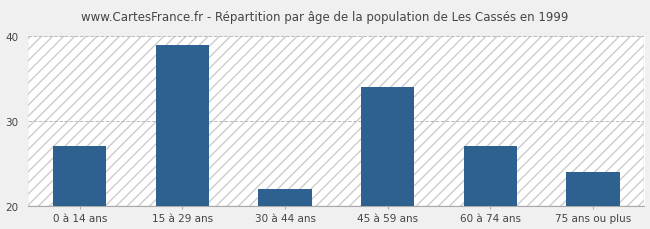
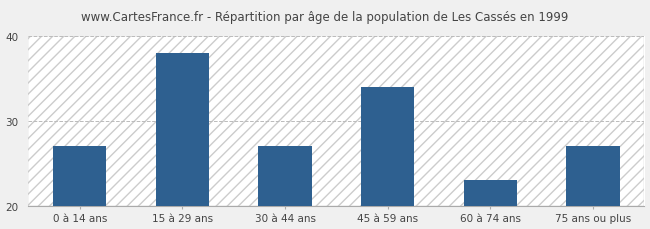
15 à 29 ans: 39 -> 38
30 à 44 ans: 22 -> 27
60 à 74 ans: 27 -> 23
75 ans ou plus: 24 -> 27
